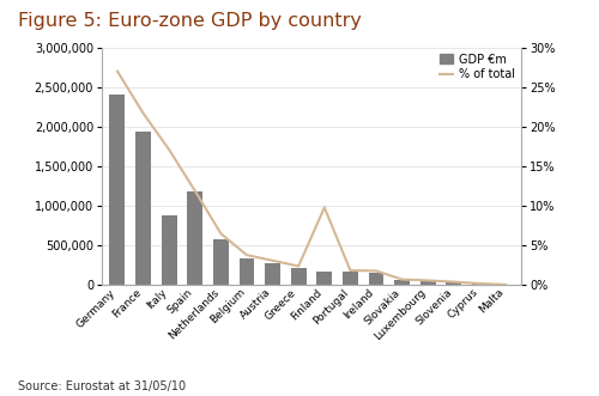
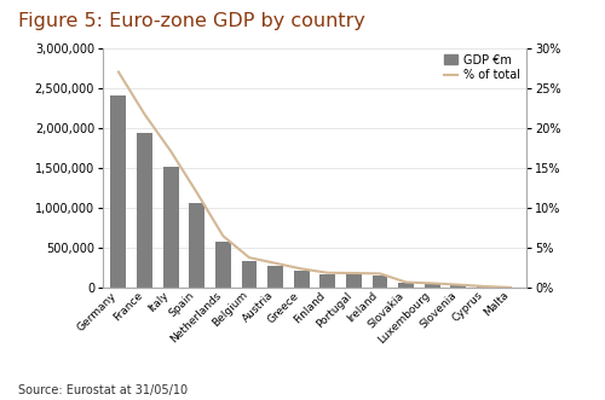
GDP €m/Italy: 880,000 -> 1,520,000
GDP €m/Spain: 1,180,000 -> 1,060,000
% of total/Finland: 9.8% -> 1.9%
